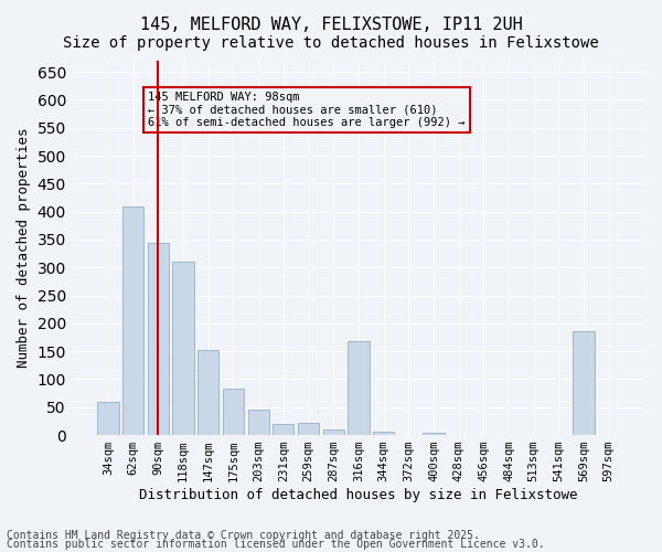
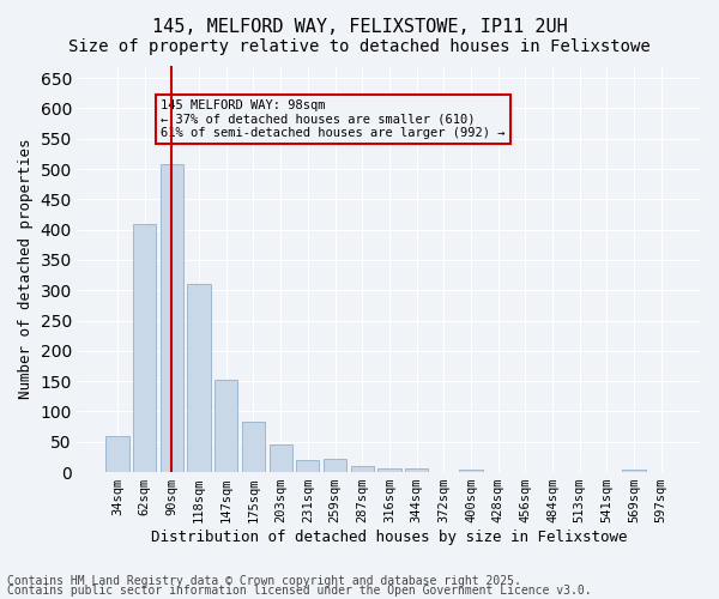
90sqm: 344 -> 507
316sqm: 168 -> 7
569sqm: 186 -> 5
